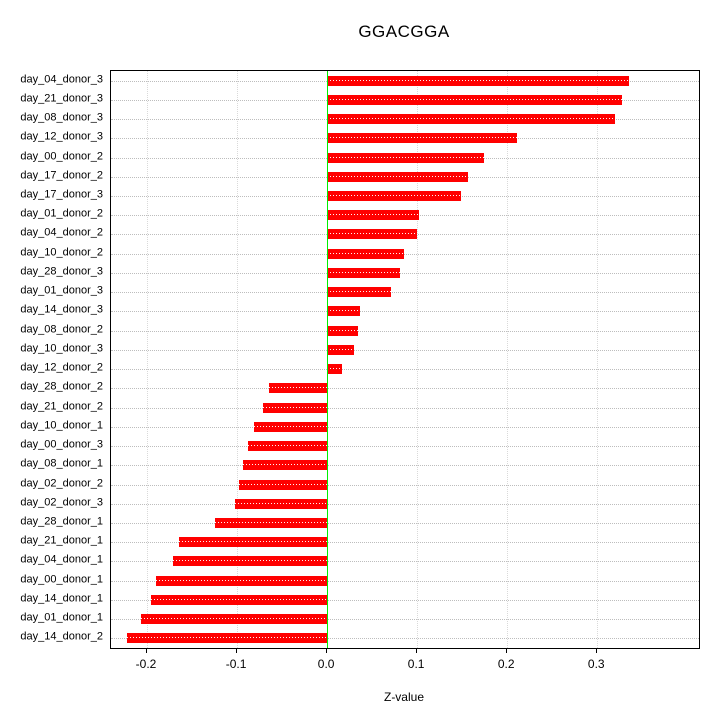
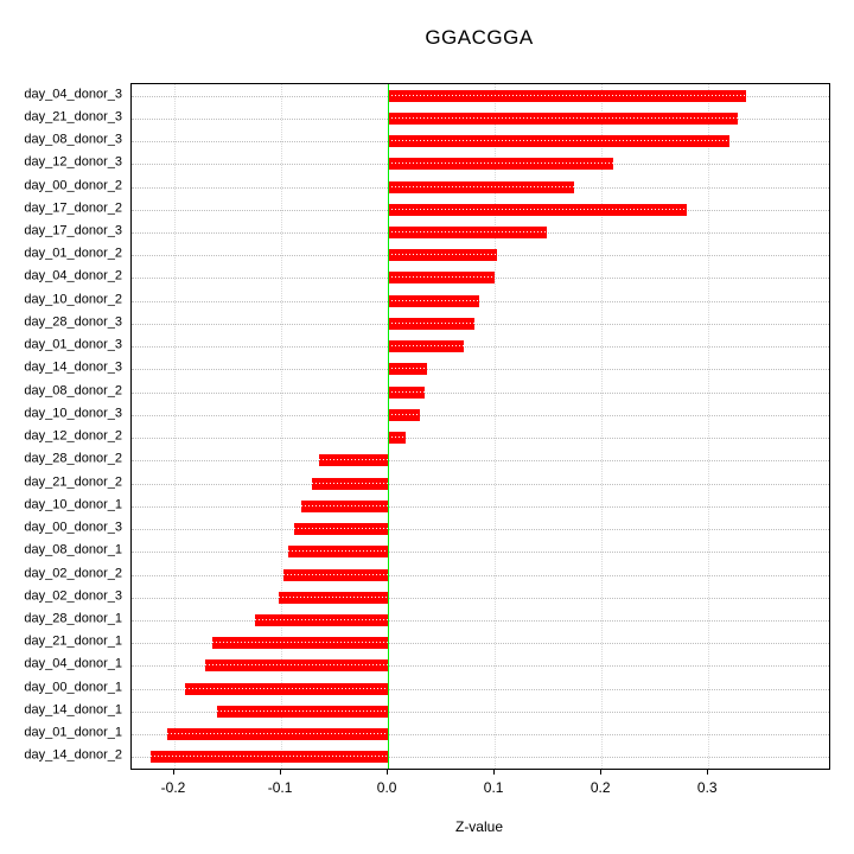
day_17_donor_2: 0.16 -> 0.28
day_14_donor_1: -0.20 -> -0.16
